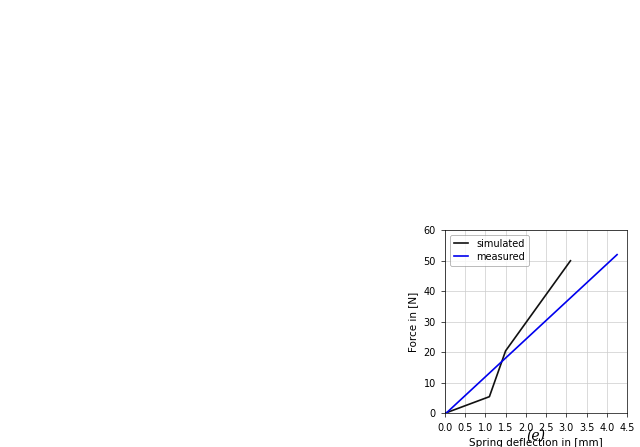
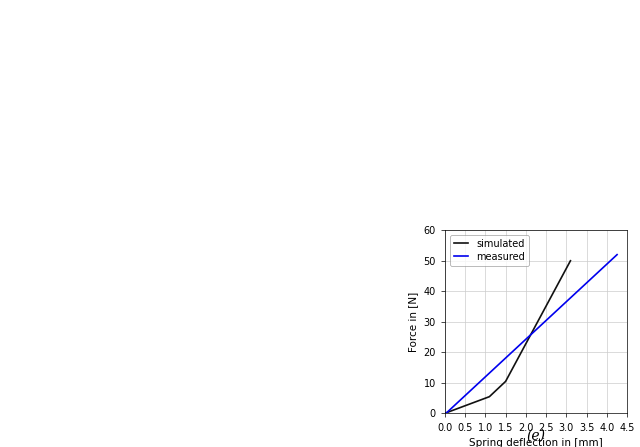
simulated/1.5: 20.5 -> 10.5
